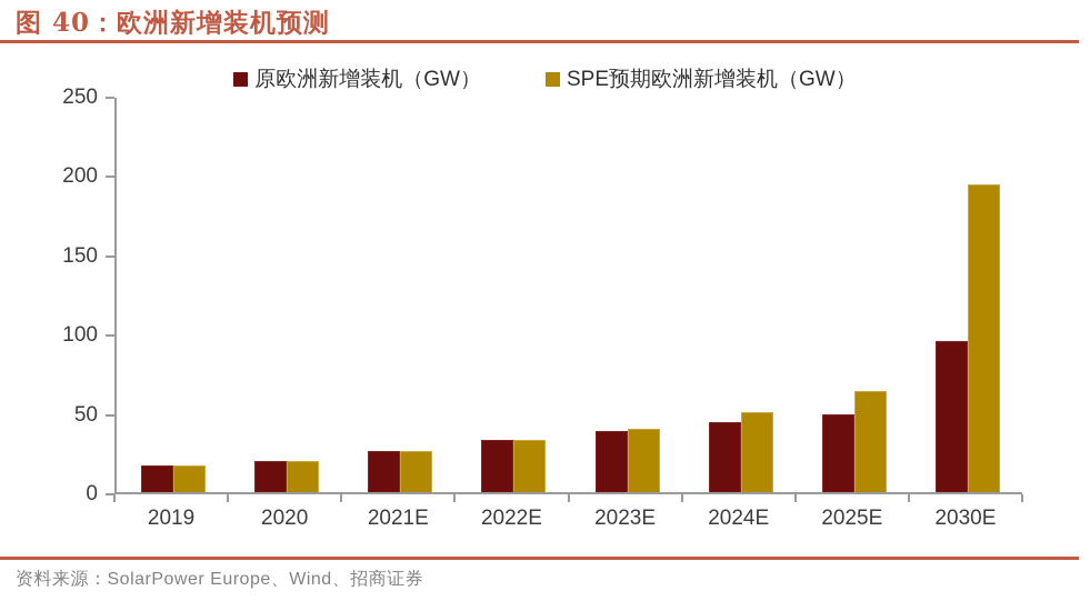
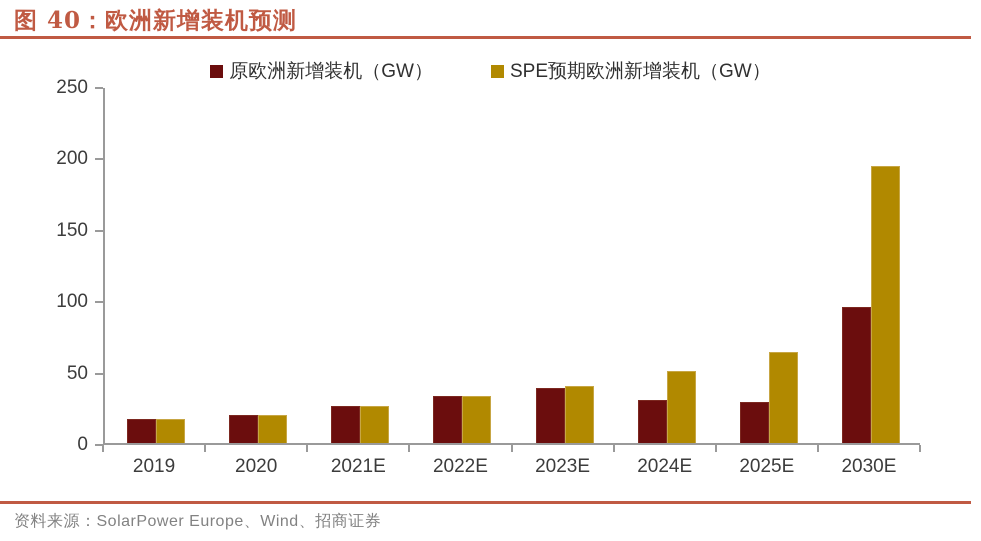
原欧洲新增装机（GW）/2024E: 44 -> 30
原欧洲新增装机（GW）/2025E: 49 -> 29
